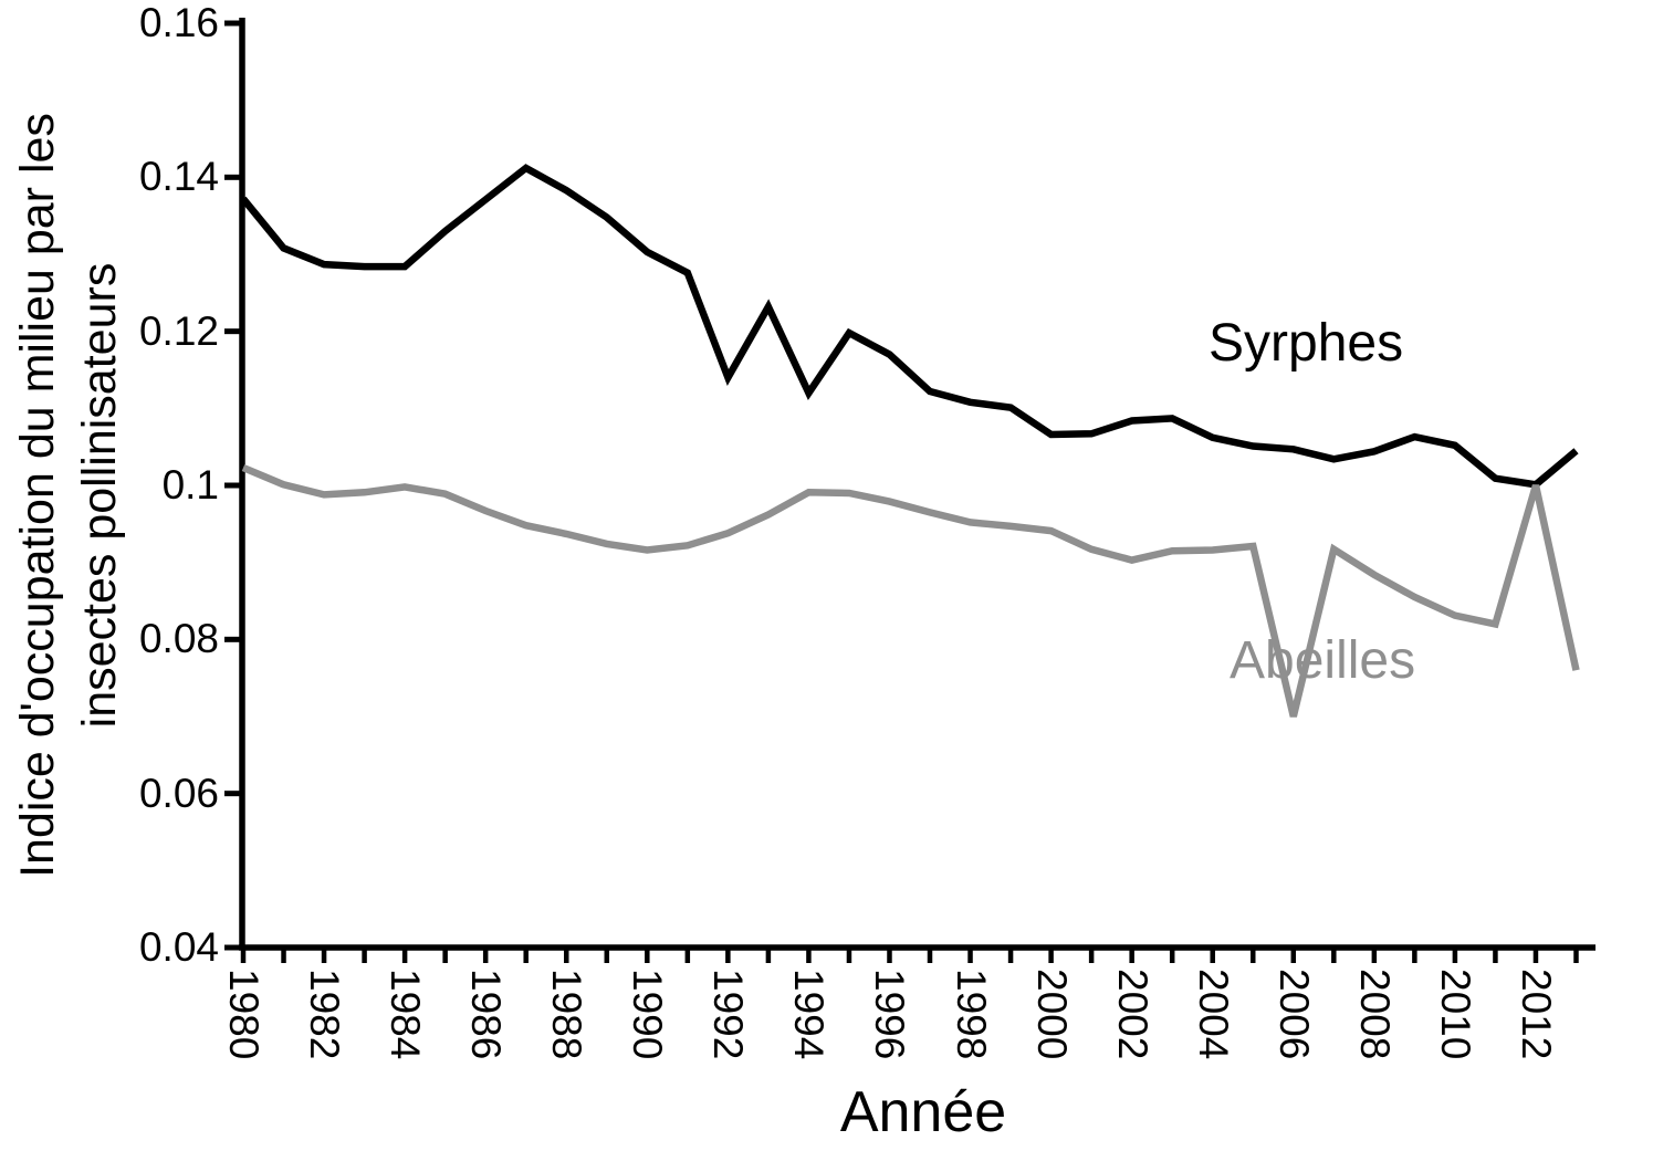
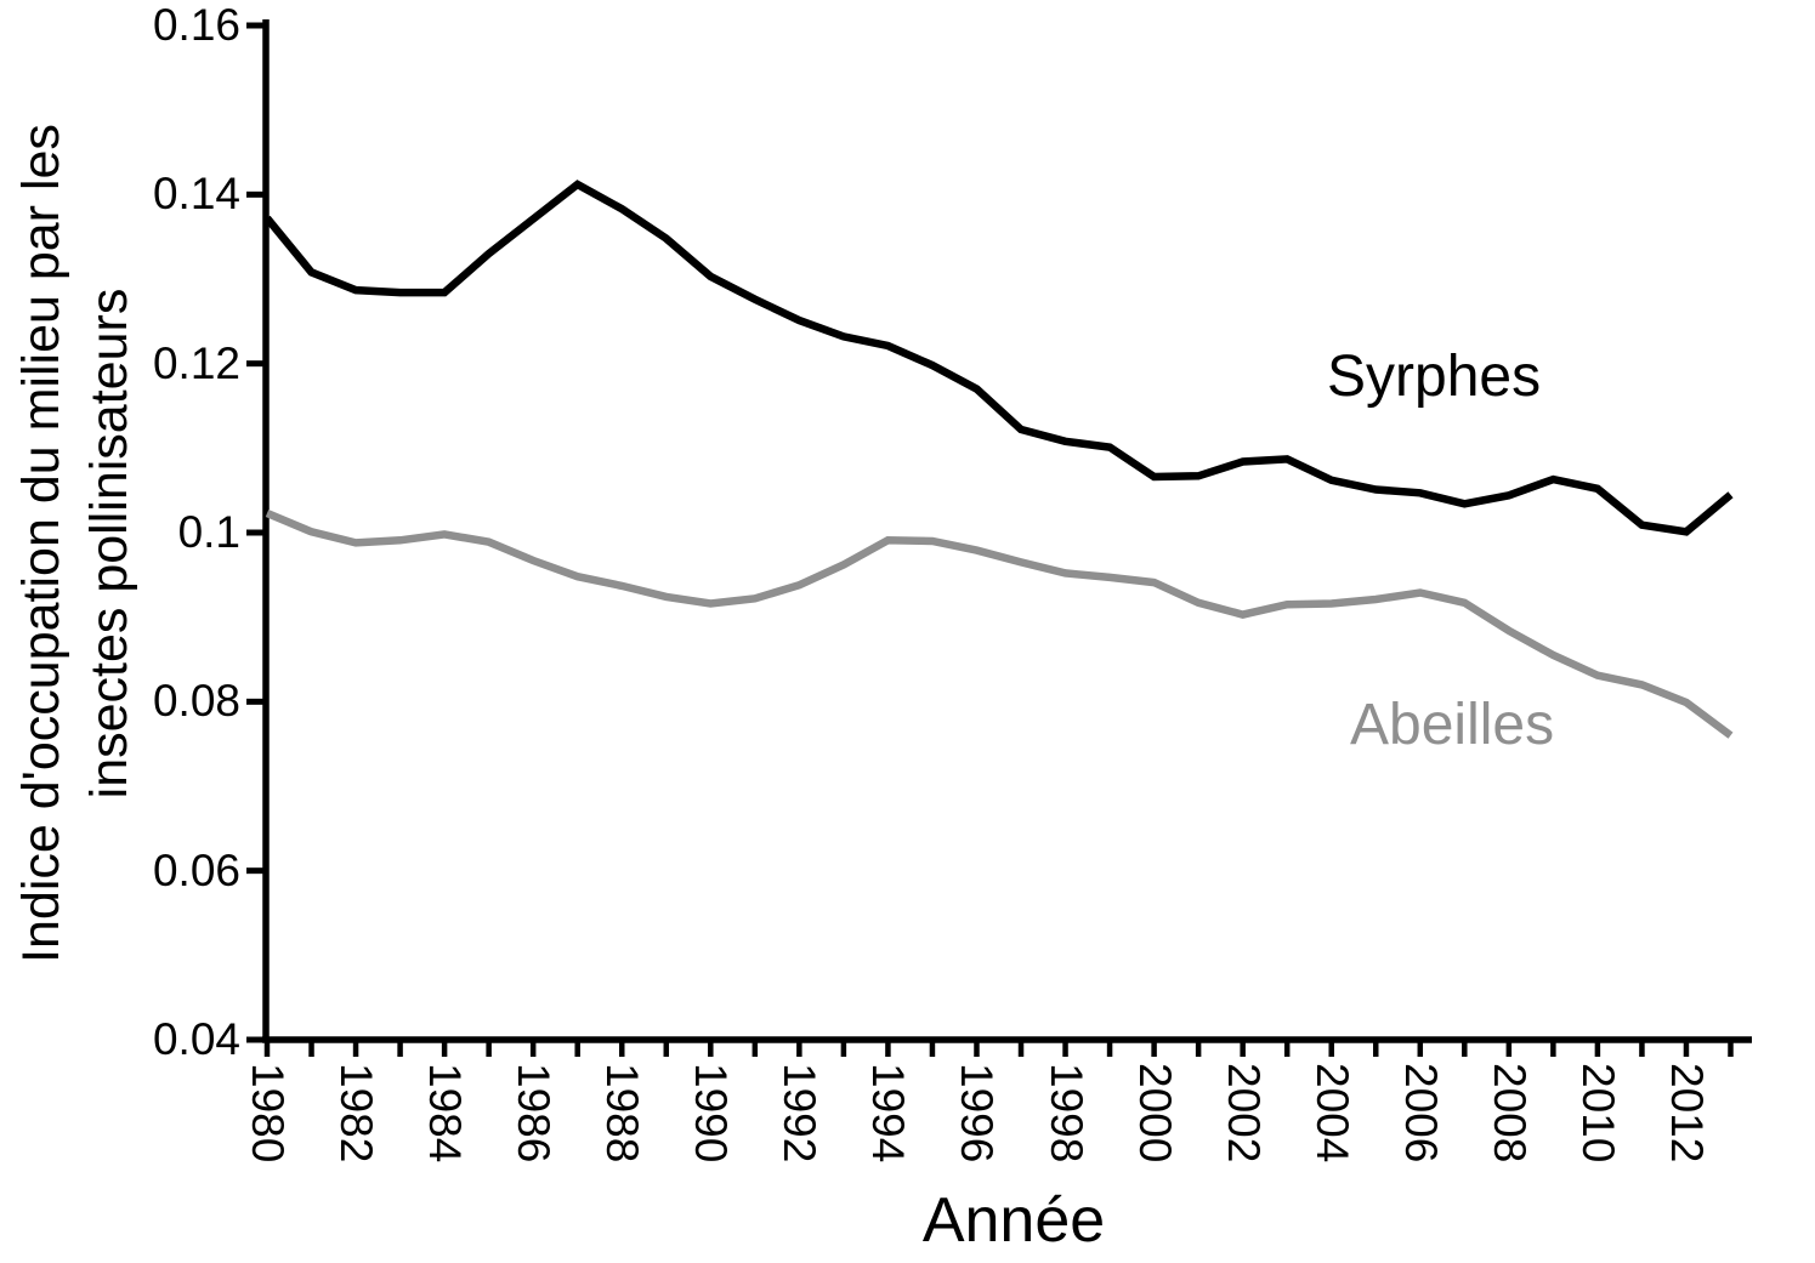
Syrphes/1992: 0.114 -> 0.125
Syrphes/1994: 0.112 -> 0.122
Abeilles/2006: 0.070 -> 0.093
Abeilles/2012: 0.100 -> 0.080
